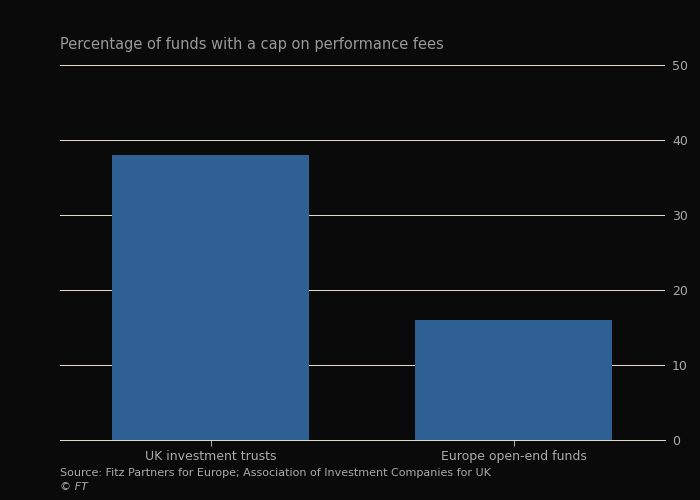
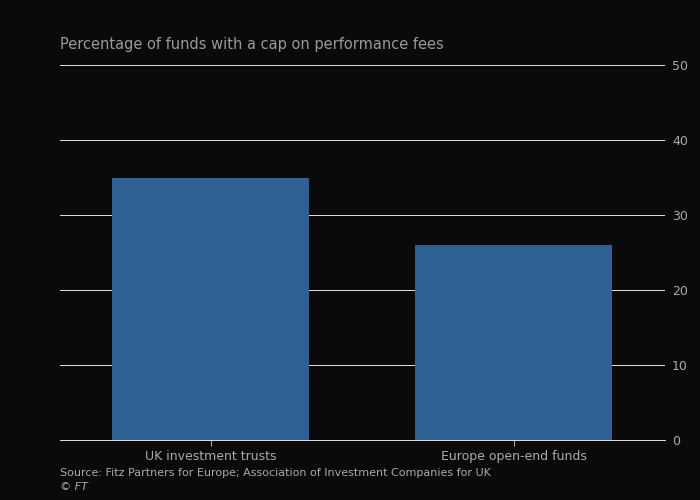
UK investment trusts: 38 -> 35
Europe open-end funds: 16 -> 26
